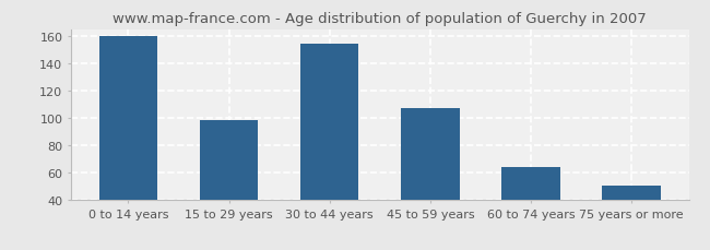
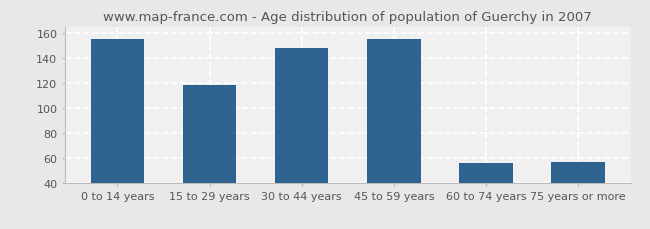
0 to 14 years: 160 -> 155
15 to 29 years: 98 -> 118
30 to 44 years: 154 -> 148
45 to 59 years: 107 -> 155
60 to 74 years: 64 -> 56
75 years or more: 50 -> 57
